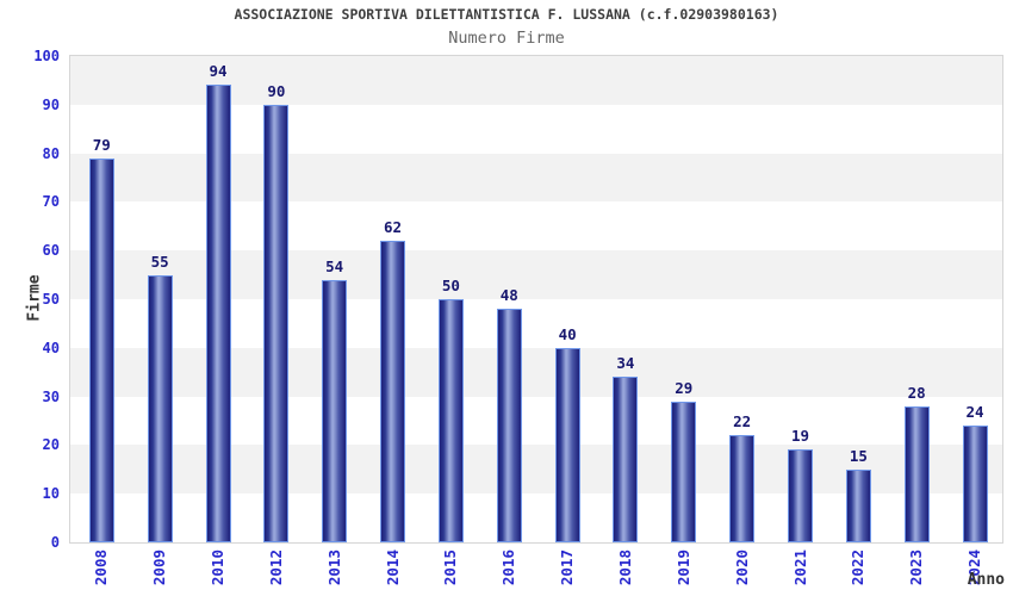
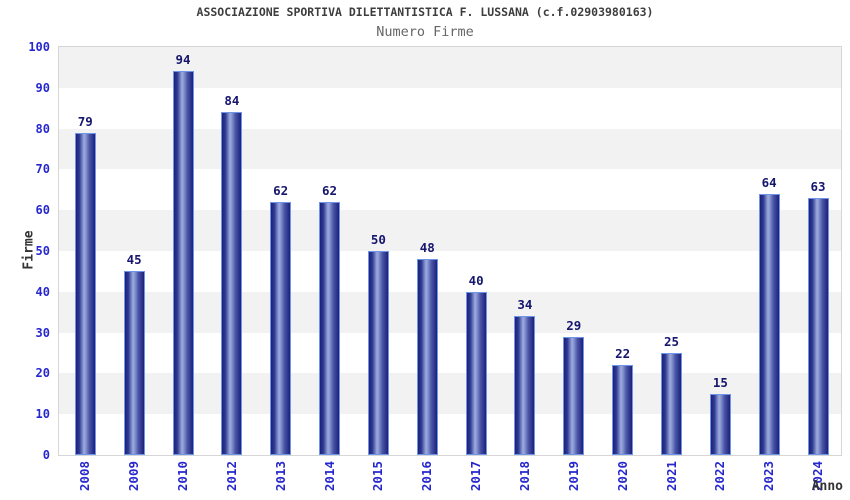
2009: 55 -> 45
2012: 90 -> 84
2013: 54 -> 62
2021: 19 -> 25
2023: 28 -> 64
2024: 24 -> 63
